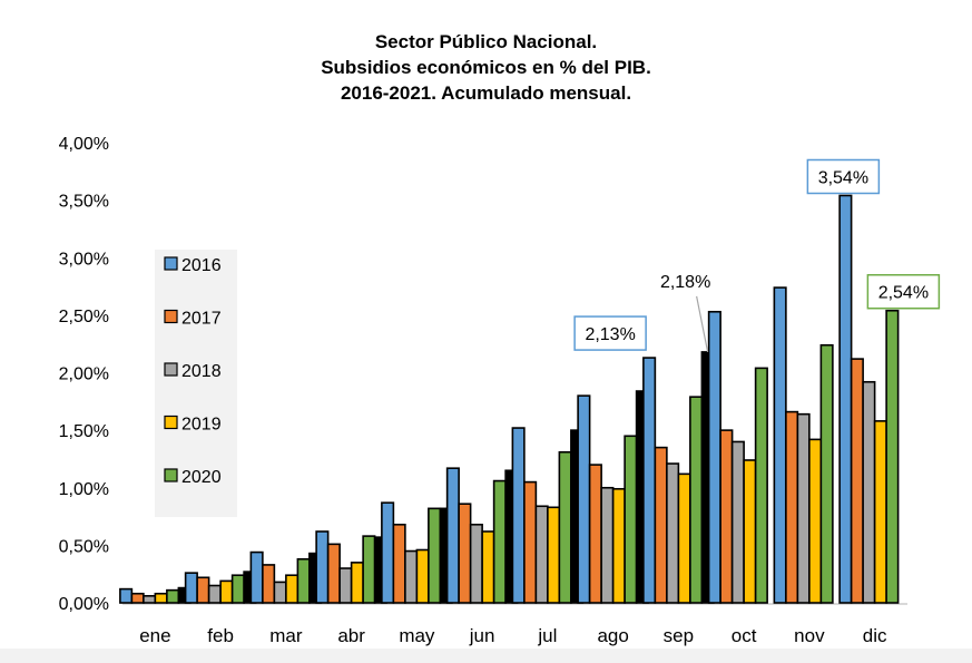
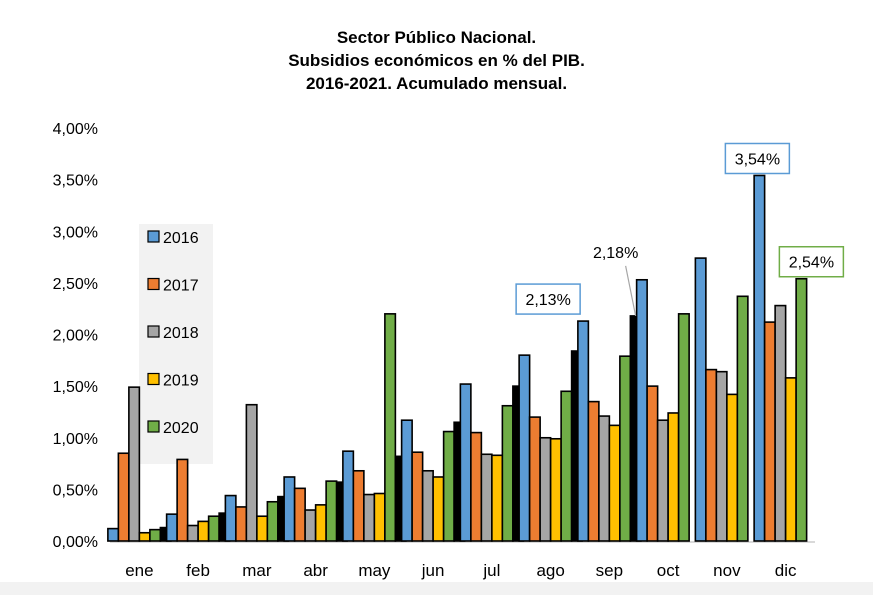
2017/ene: 0,08% -> 0,85%
2018/ene: 0,06% -> 1,49%
2017/feb: 0,22% -> 0,79%
2018/mar: 0,18% -> 1,32%
2020/may: 0,82% -> 2,20%
2018/oct: 1,40% -> 1,17%
2020/oct: 2,04% -> 2,20%
2020/nov: 2,24% -> 2,37%
2018/dic: 1,92% -> 2,28%
